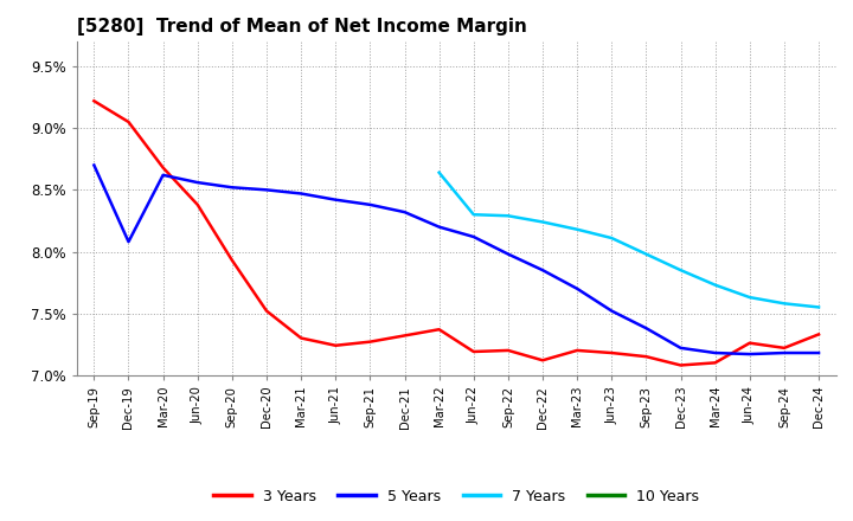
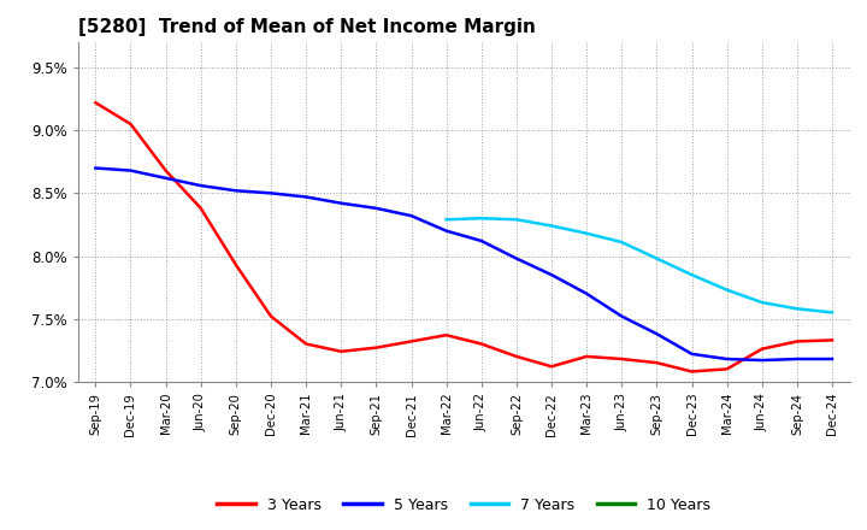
5 Years/Dec-19: 8.08% -> 8.68%
7 Years/Mar-22: 8.64% -> 8.29%
3 Years/Jun-22: 7.19% -> 7.30%
3 Years/Sep-24: 7.22% -> 7.32%
